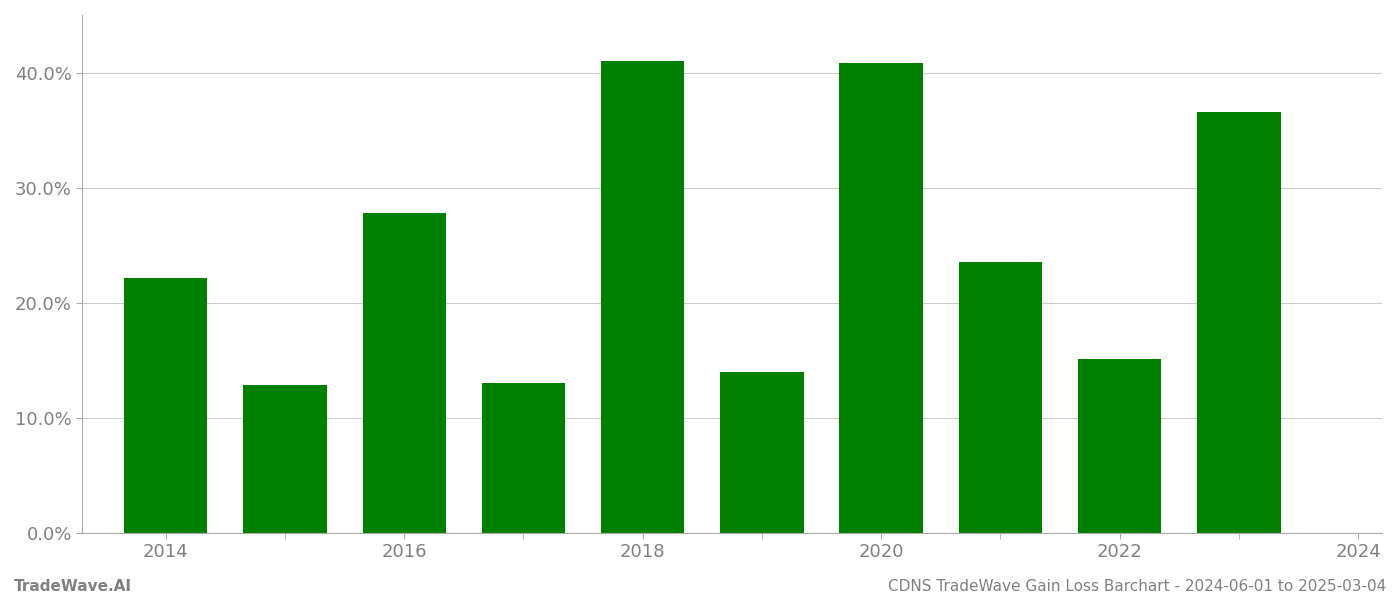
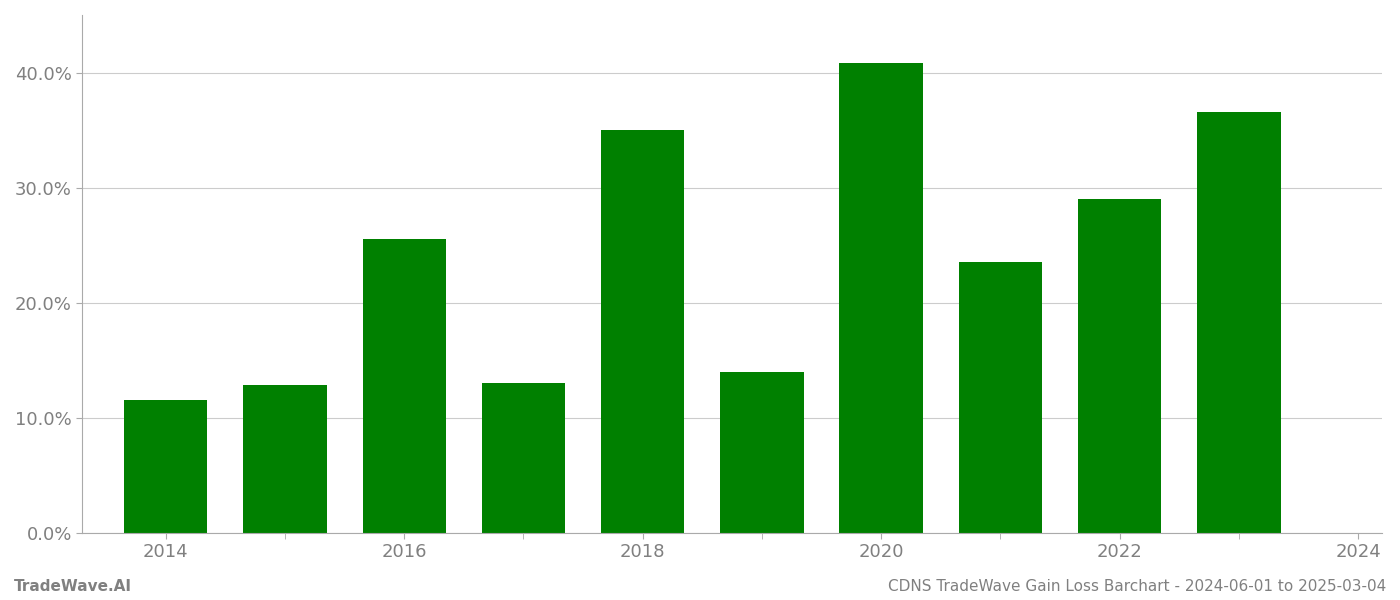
2014: 22.1% -> 11.5%
2016: 27.8% -> 25.5%
2018: 41.0% -> 35.0%
2022: 15.1% -> 29.0%
